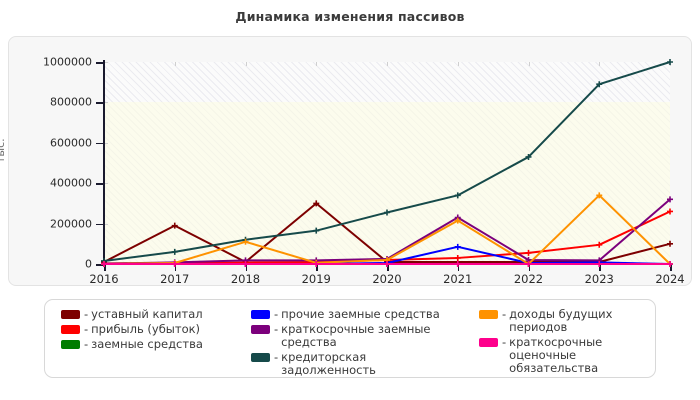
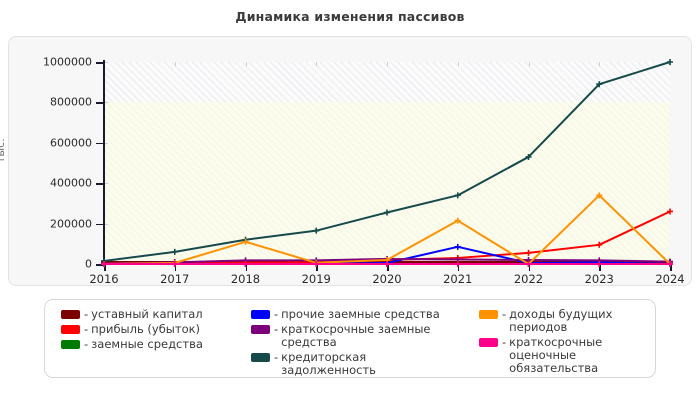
уставный капитал/2017: 190000 -> 10000
уставный капитал/2019: 300000 -> 10000
краткосрочные заемные средства/2021: 230000 -> 20000
уставный капитал/2024: 100000 -> 10000
краткосрочные заемные средства/2024: 320000 -> 10000
